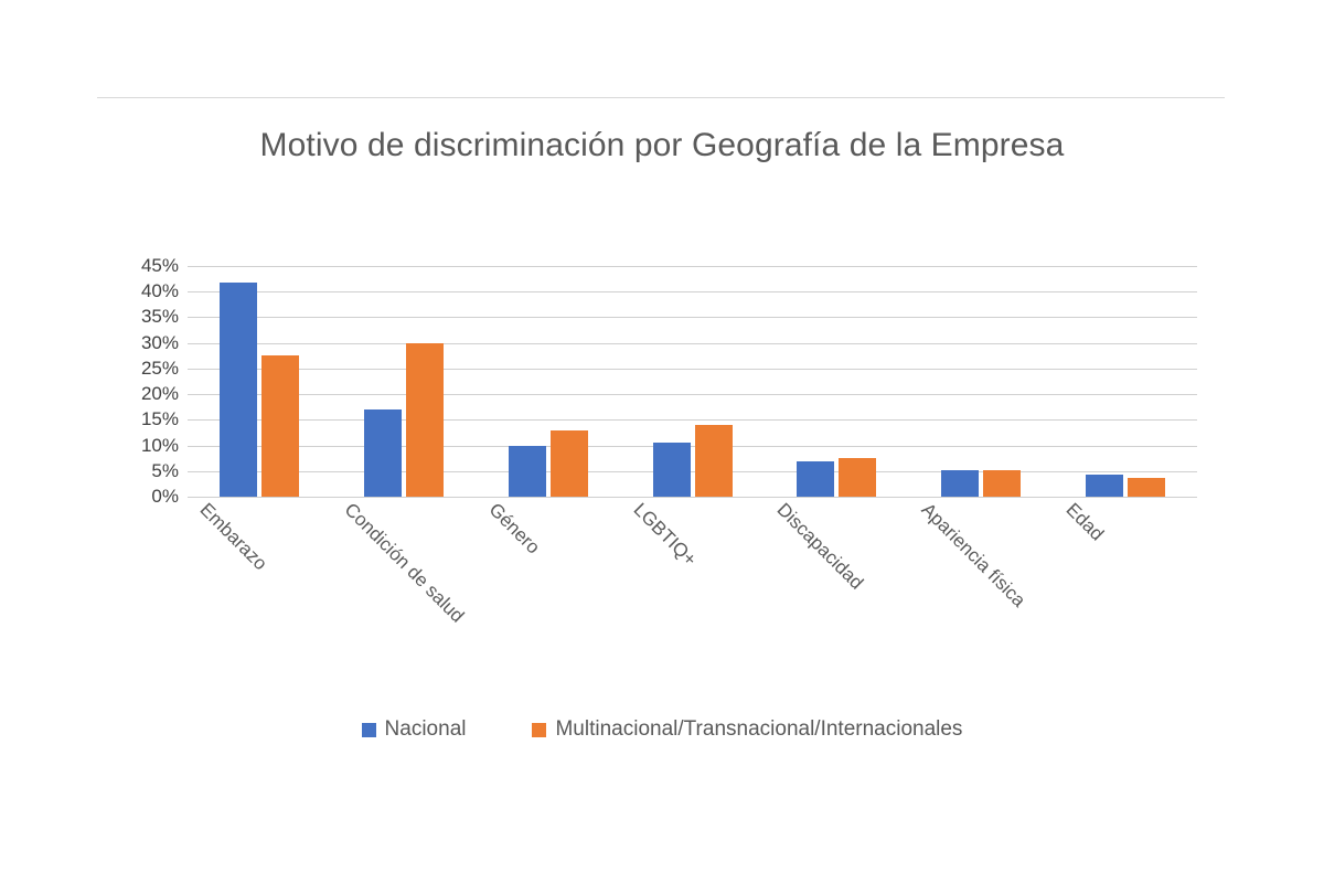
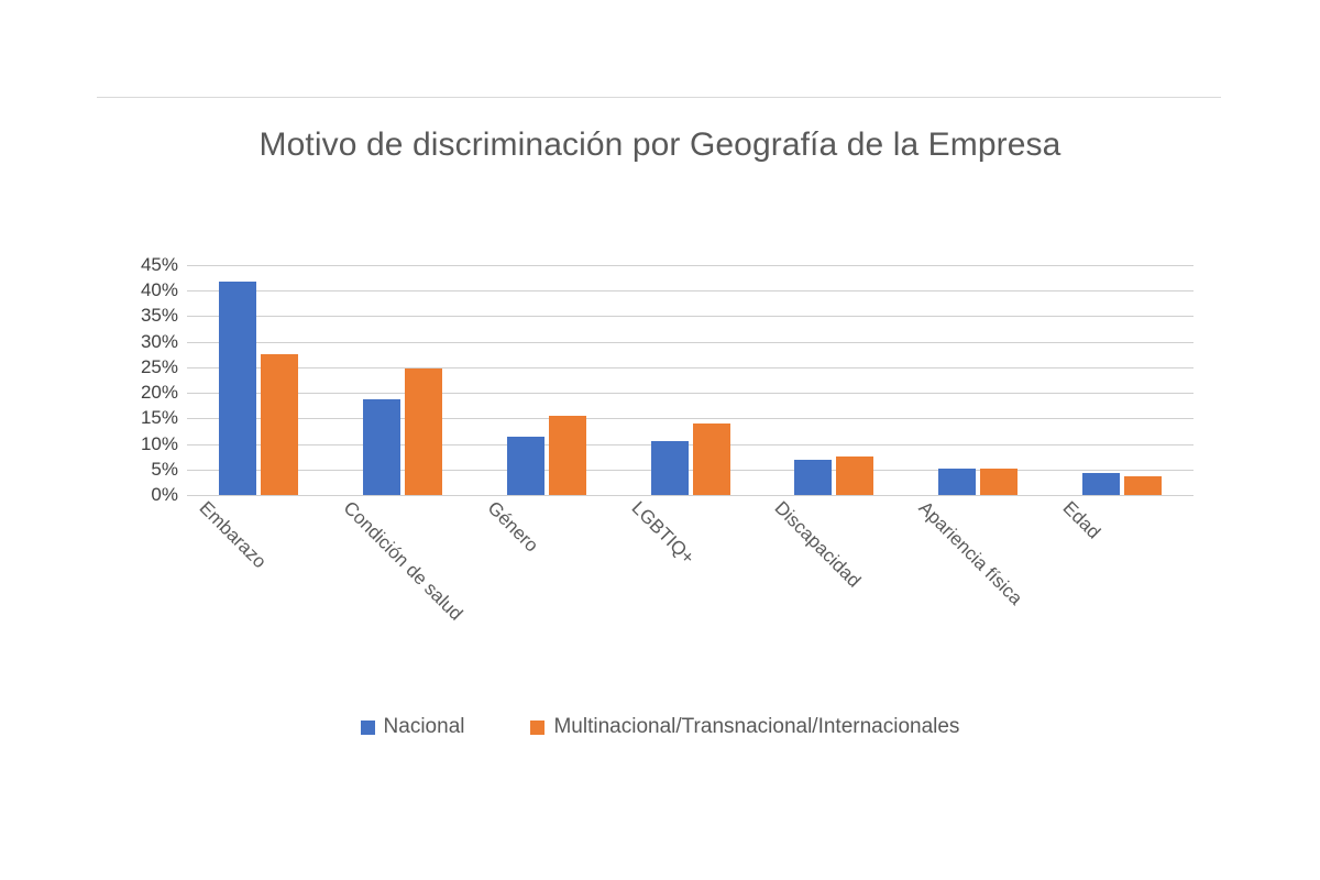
Nacional/Condición de salud: 17% -> 19%
Multinacional/Transnacional/Internacionales/Condición de salud: 30% -> 25%
Nacional/Género: 10% -> 12%
Multinacional/Transnacional/Internacionales/Género: 13% -> 16%
